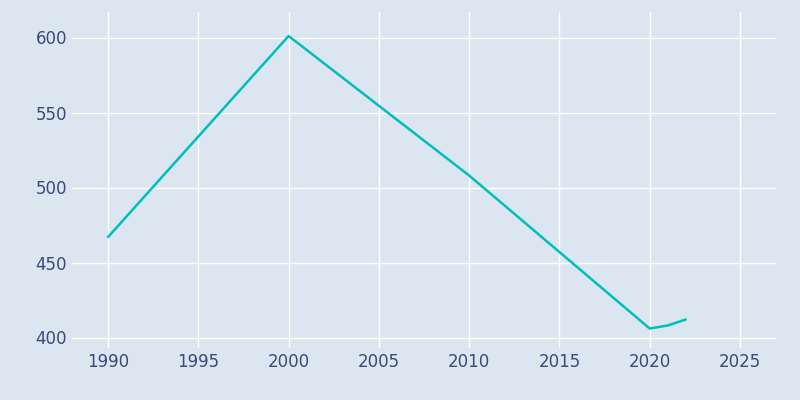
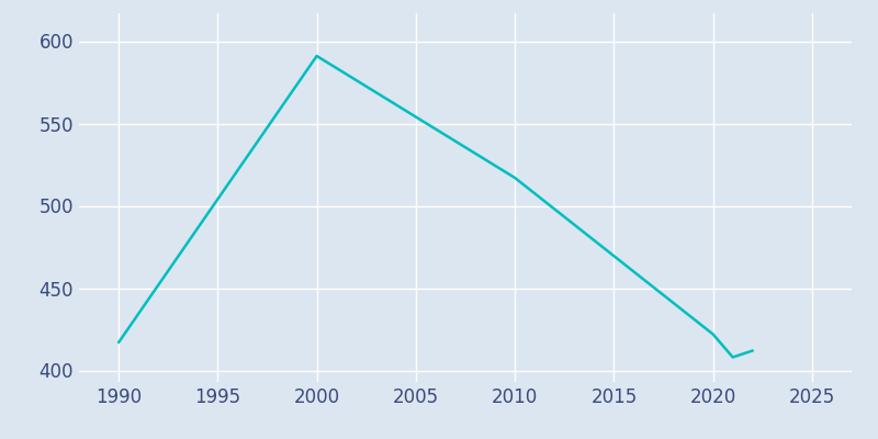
1990: 467 -> 417
2000: 601 -> 591
2010: 508 -> 517
2020: 406 -> 422
